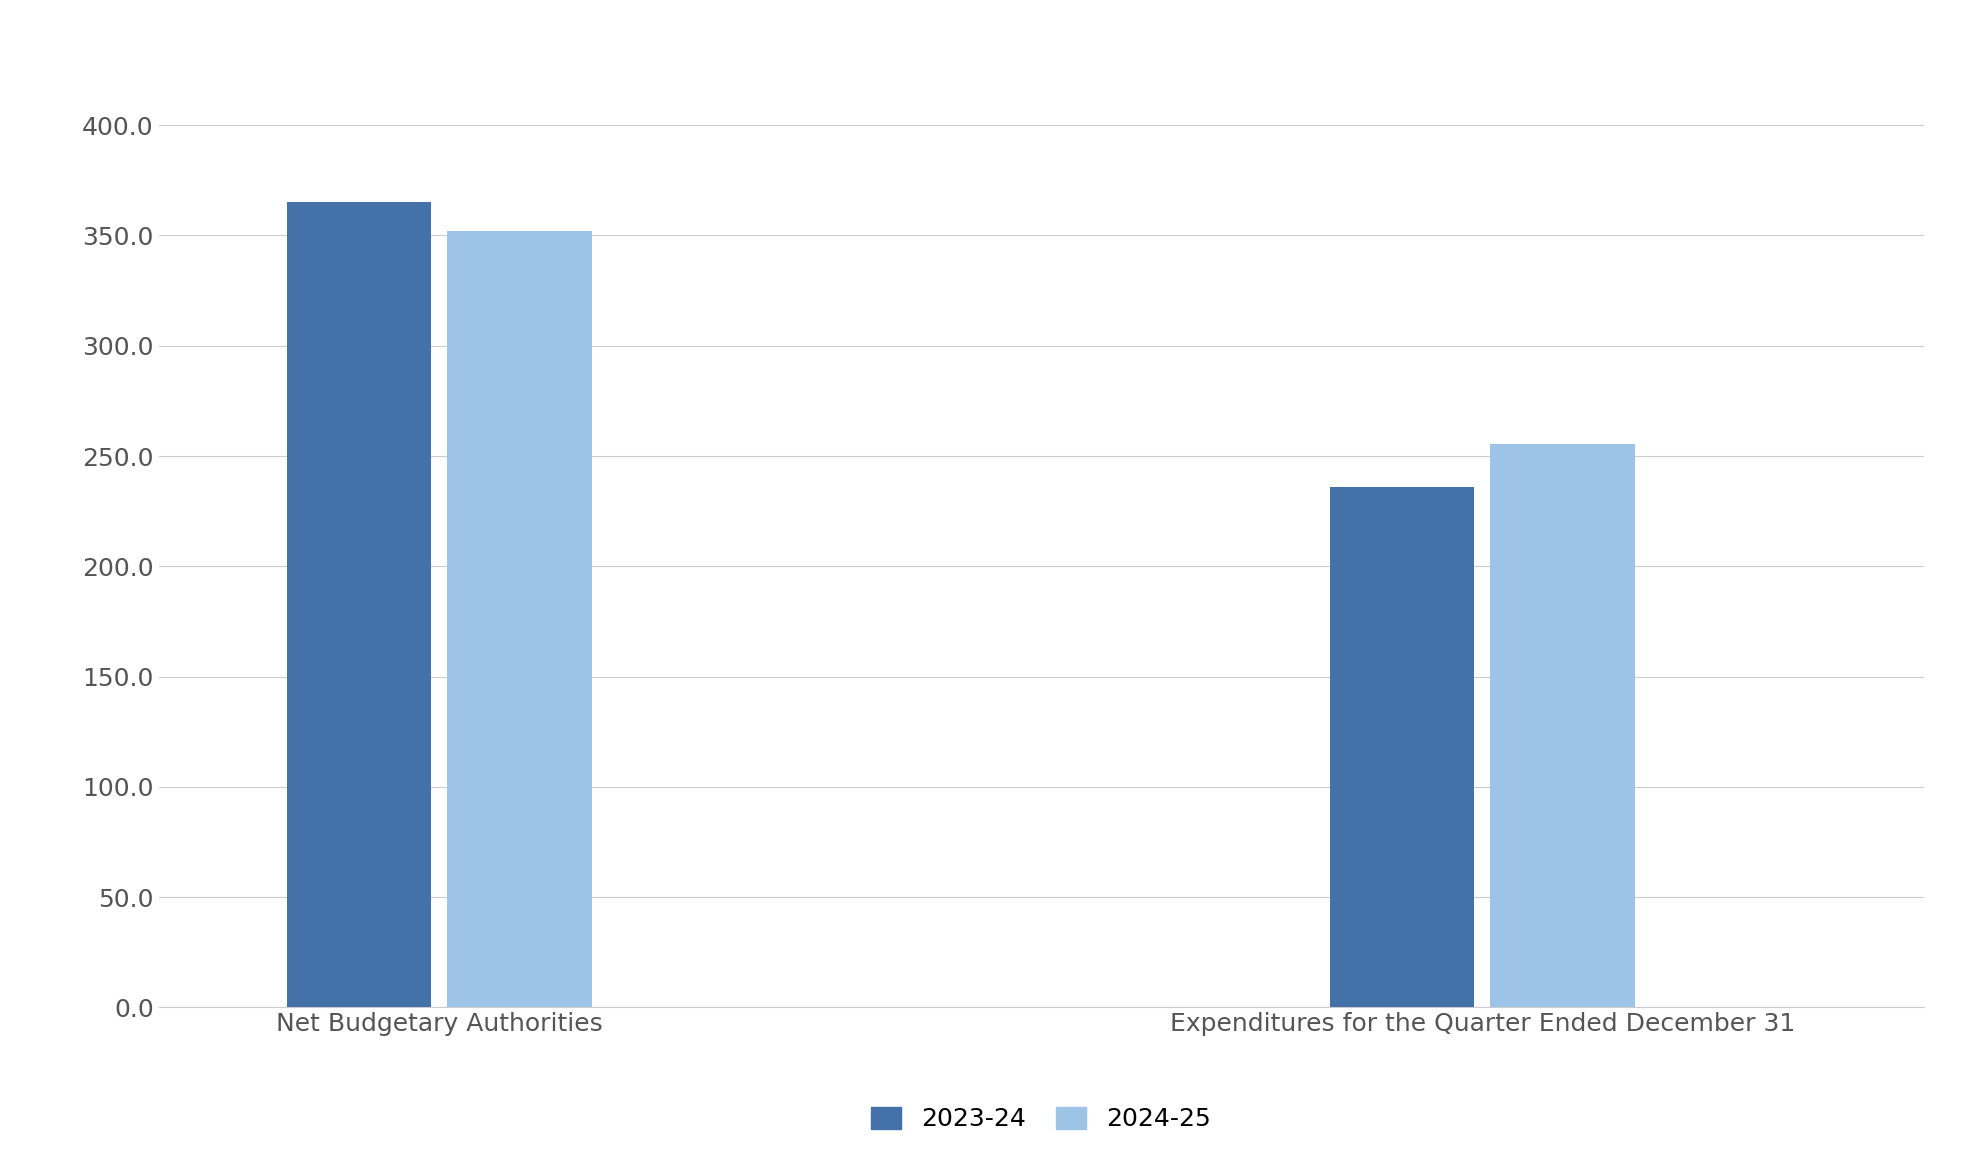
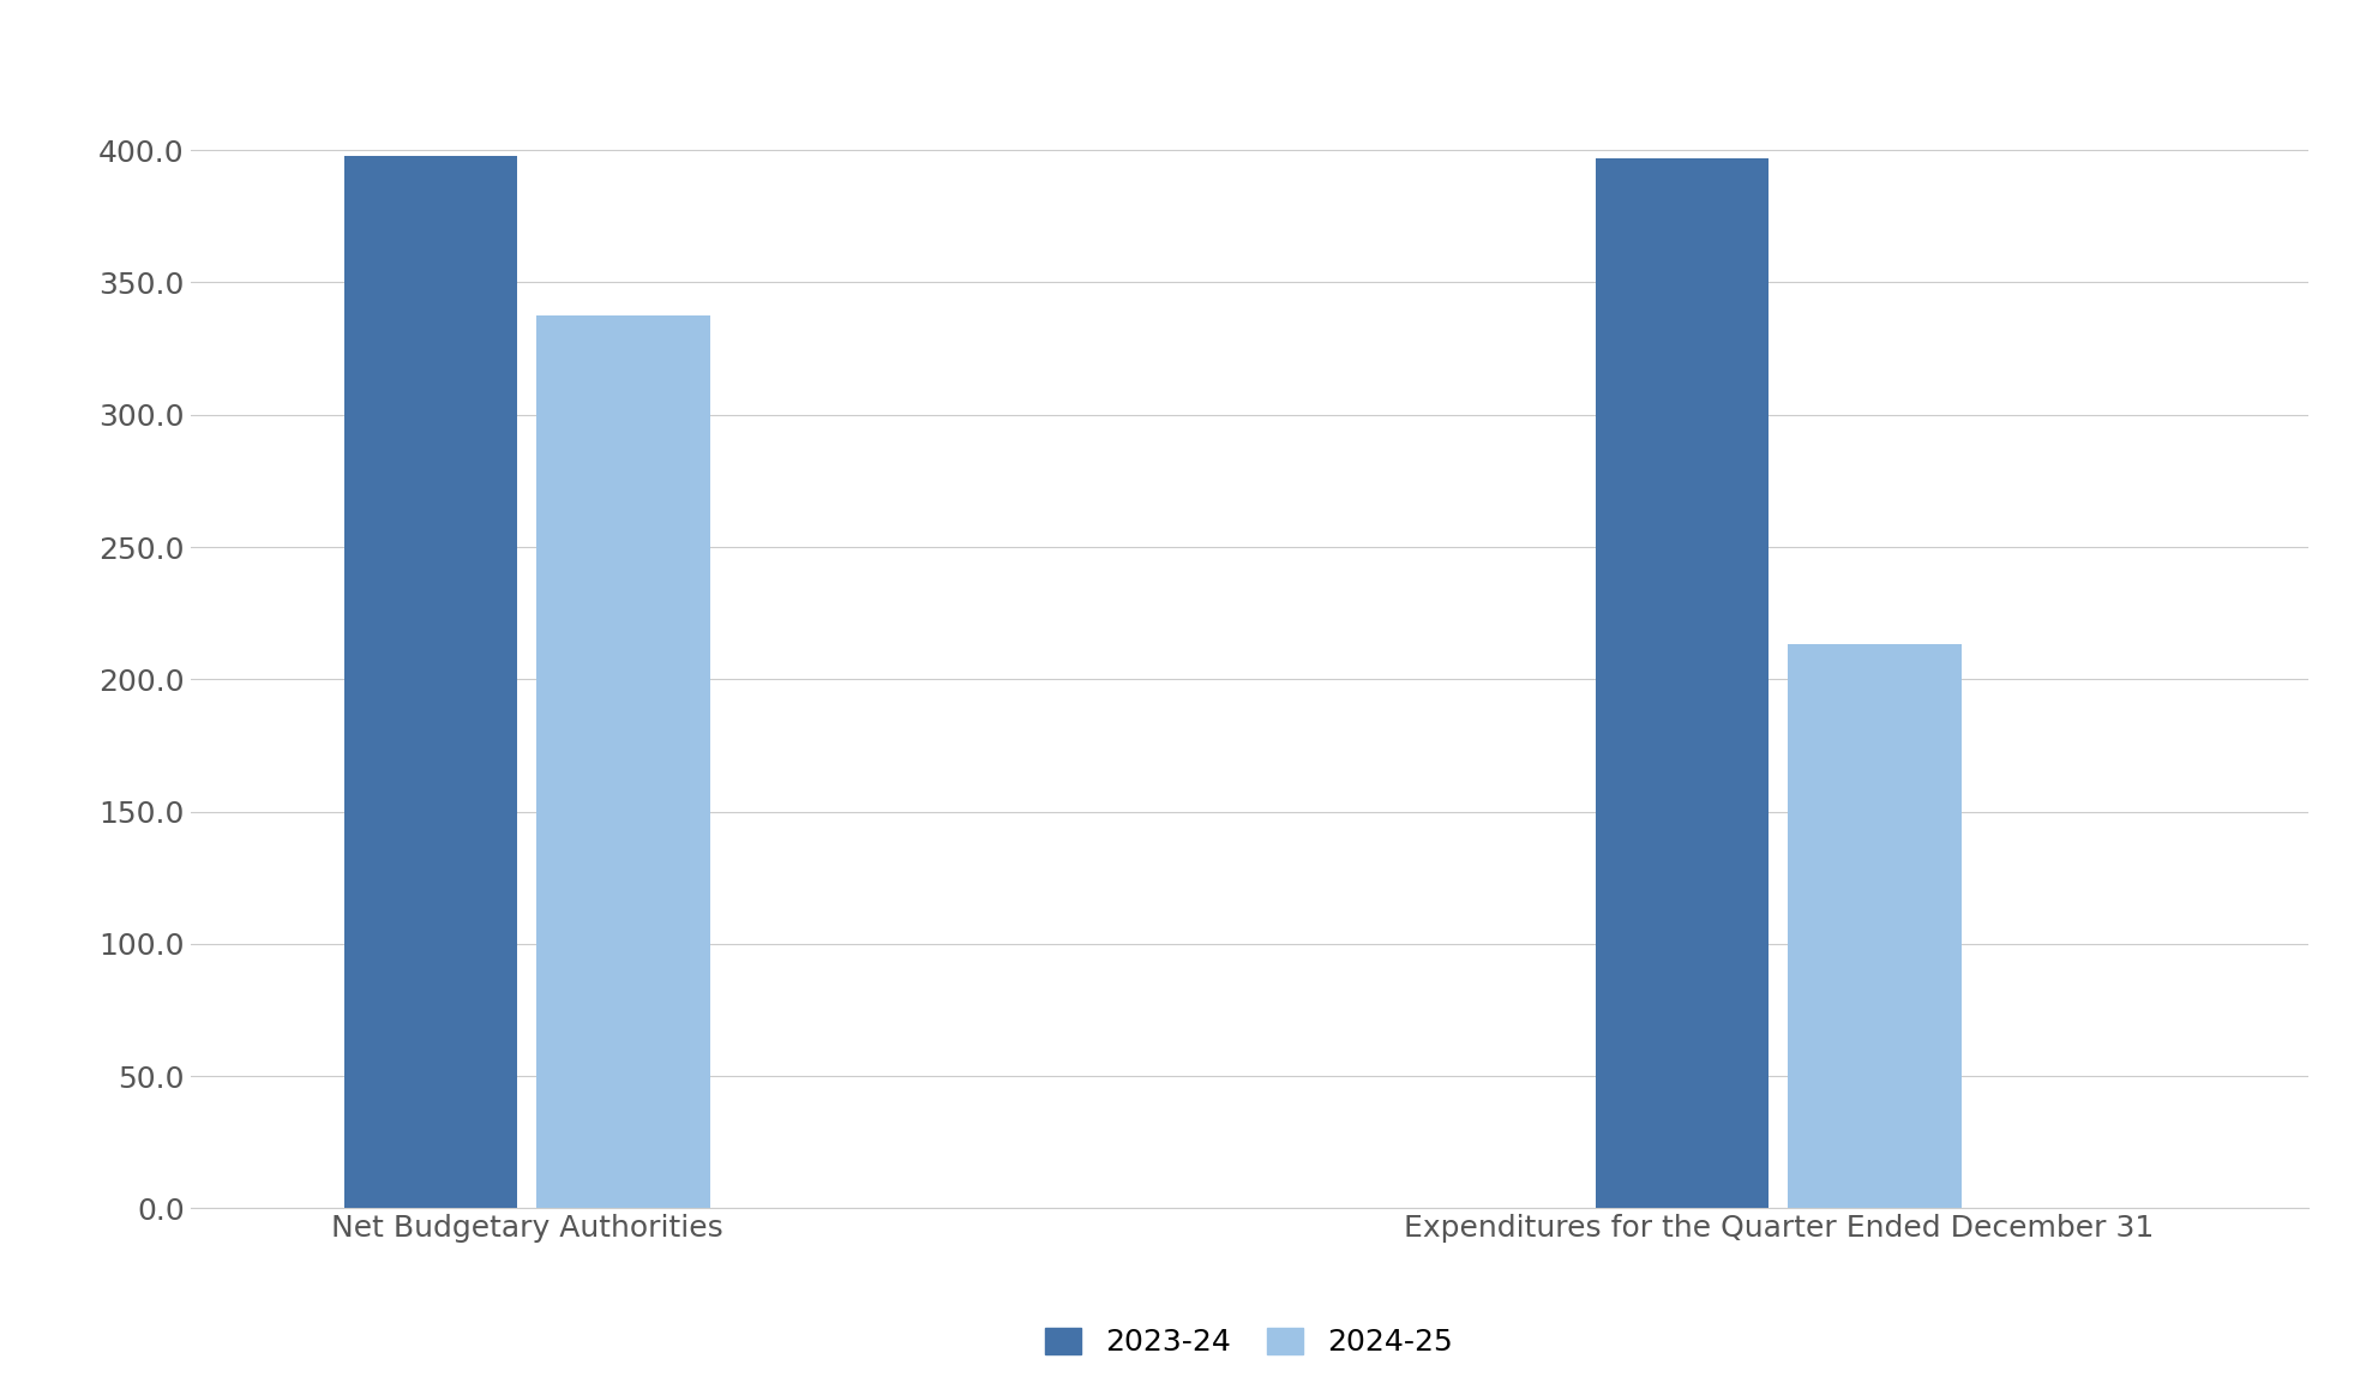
2023-24/Net Budgetary Authorities: 365 -> 398
2024-25/Net Budgetary Authorities: 352.0 -> 337.5
2023-24/Expenditures for the Quarter Ended December 31: 236 -> 397
2024-25/Expenditures for the Quarter Ended December 31: 255.5 -> 213.5
